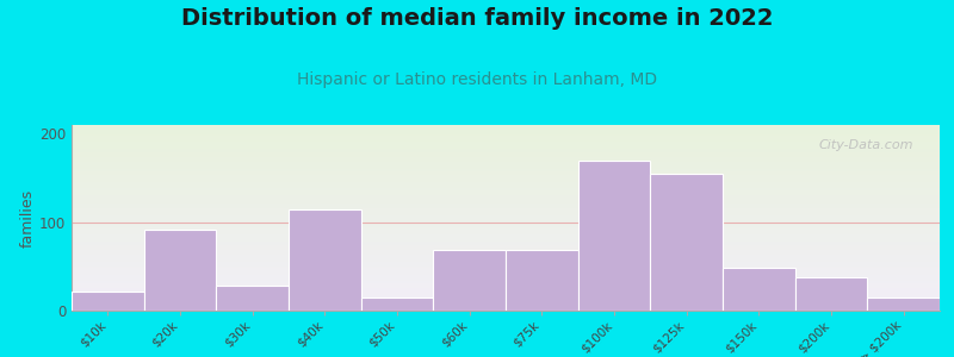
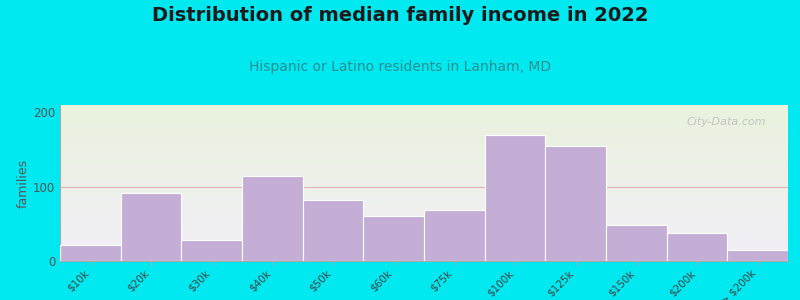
$50k: 15 -> 82
$60k: 68 -> 60
